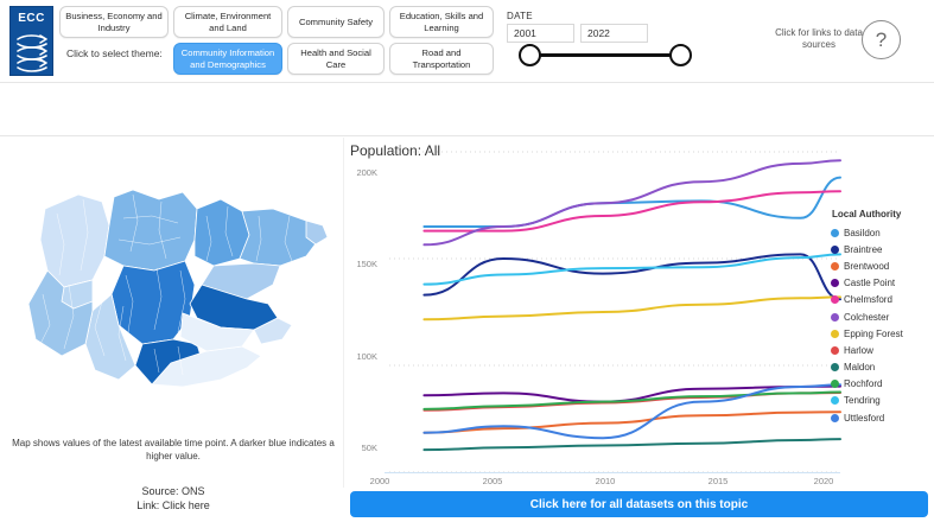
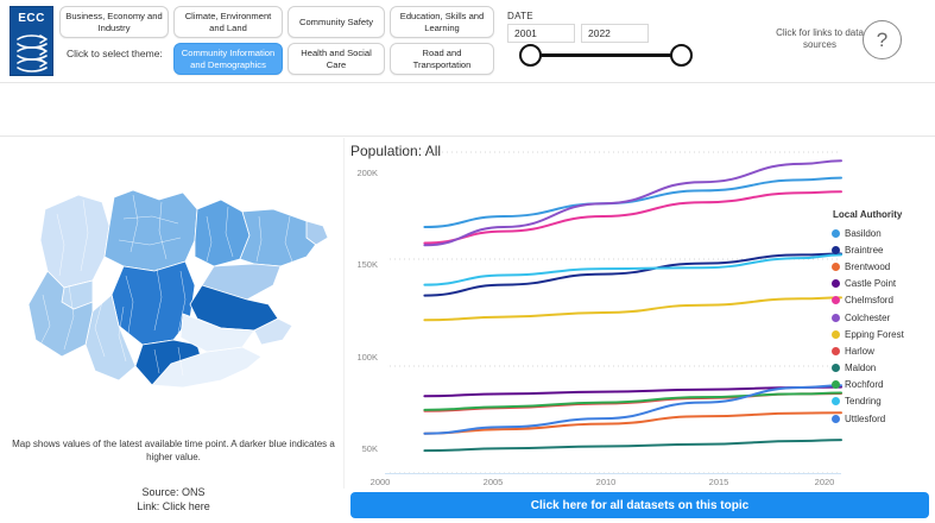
Chelmsford/2001: 163K -> 158K
Basildon/2005: 165K -> 170K
Braintree/2005: 150K -> 138K
Castle Point/2010: 83K -> 88K
Uttlesford/2010: 66K -> 76K
Basildon/2015: 177K -> 182K
Basildon/2020: 169K -> 187K
Braintree/2022: 131K -> 152K
